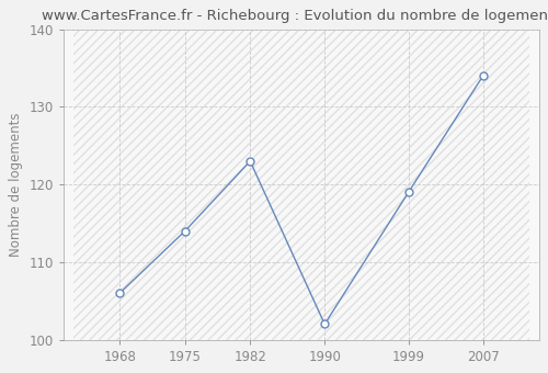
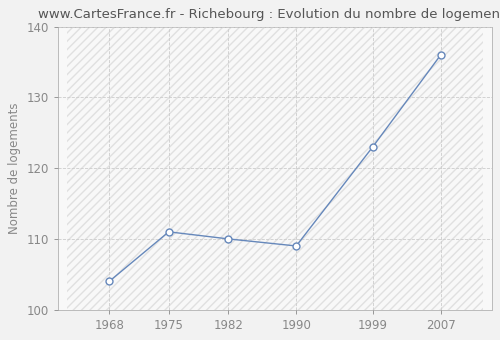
1968: 106 -> 104
1975: 114 -> 111
1982: 123 -> 110
1990: 102 -> 109
1999: 119 -> 123
2007: 134 -> 136
